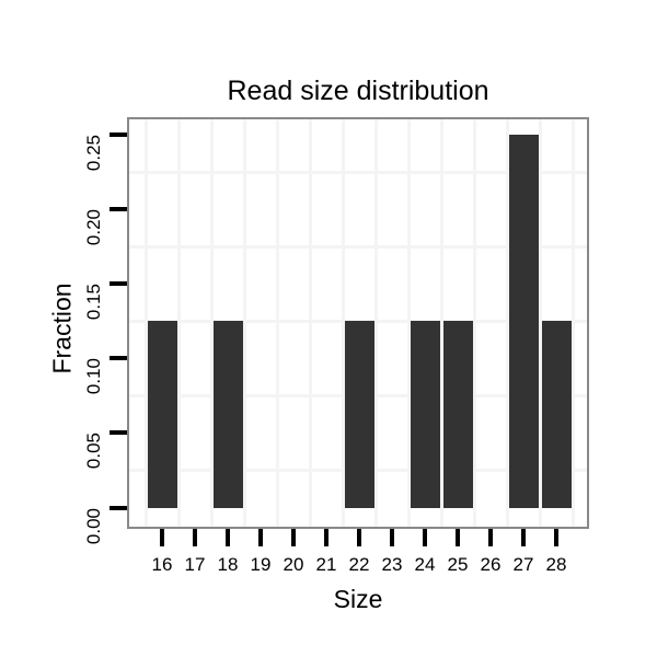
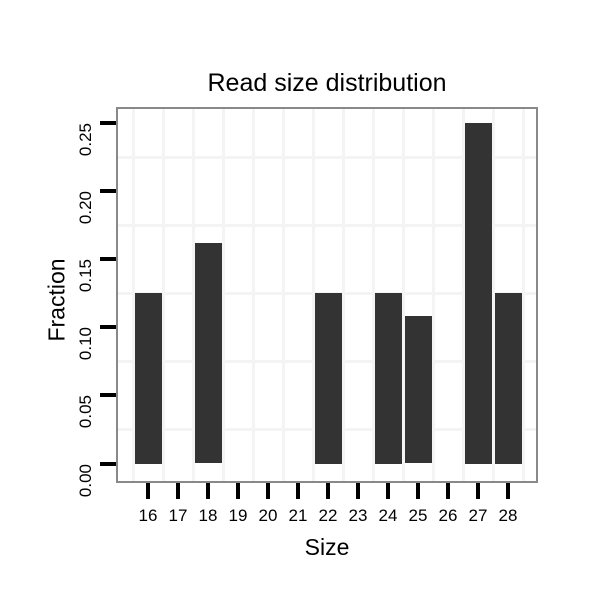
18: 0.125 -> 0.162
25: 0.125 -> 0.108
